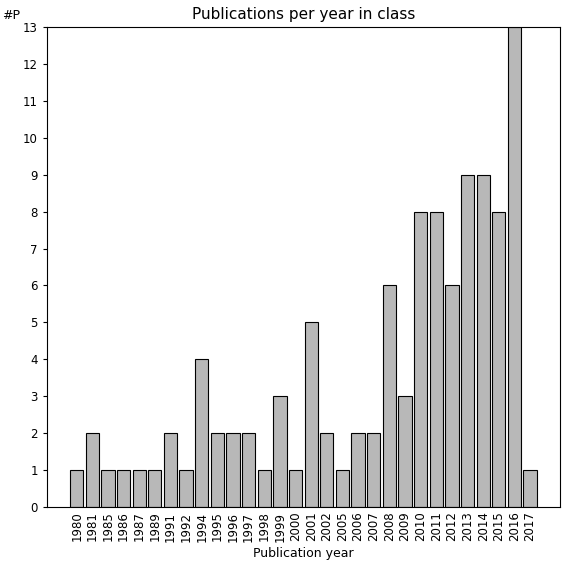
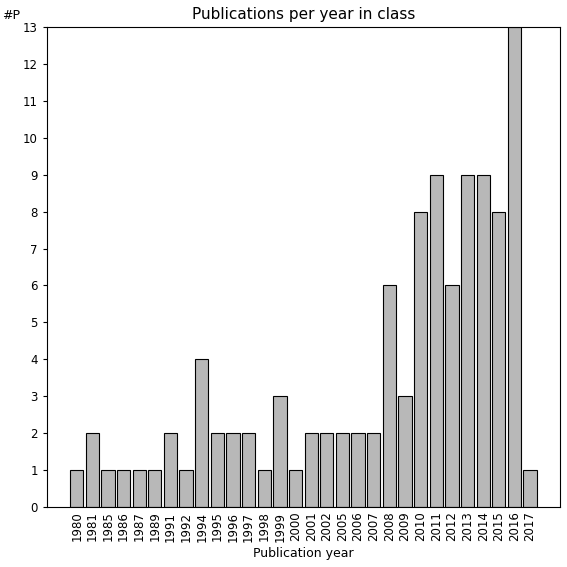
2001: 5 -> 2
2005: 1 -> 2
2011: 8 -> 9
